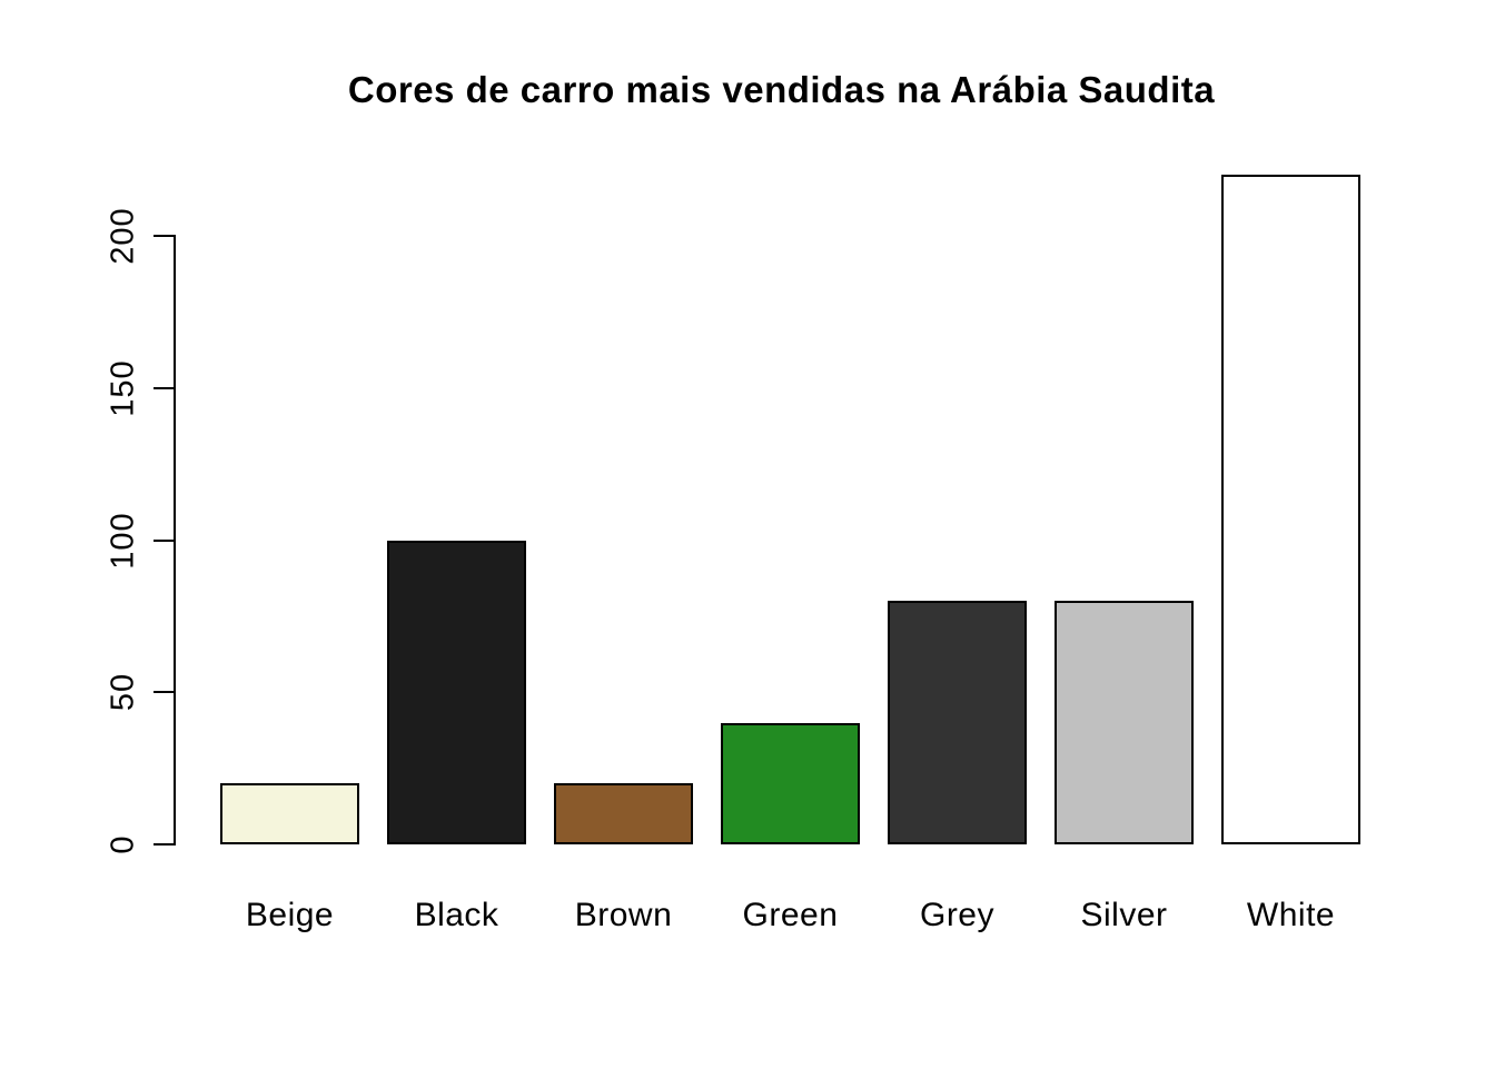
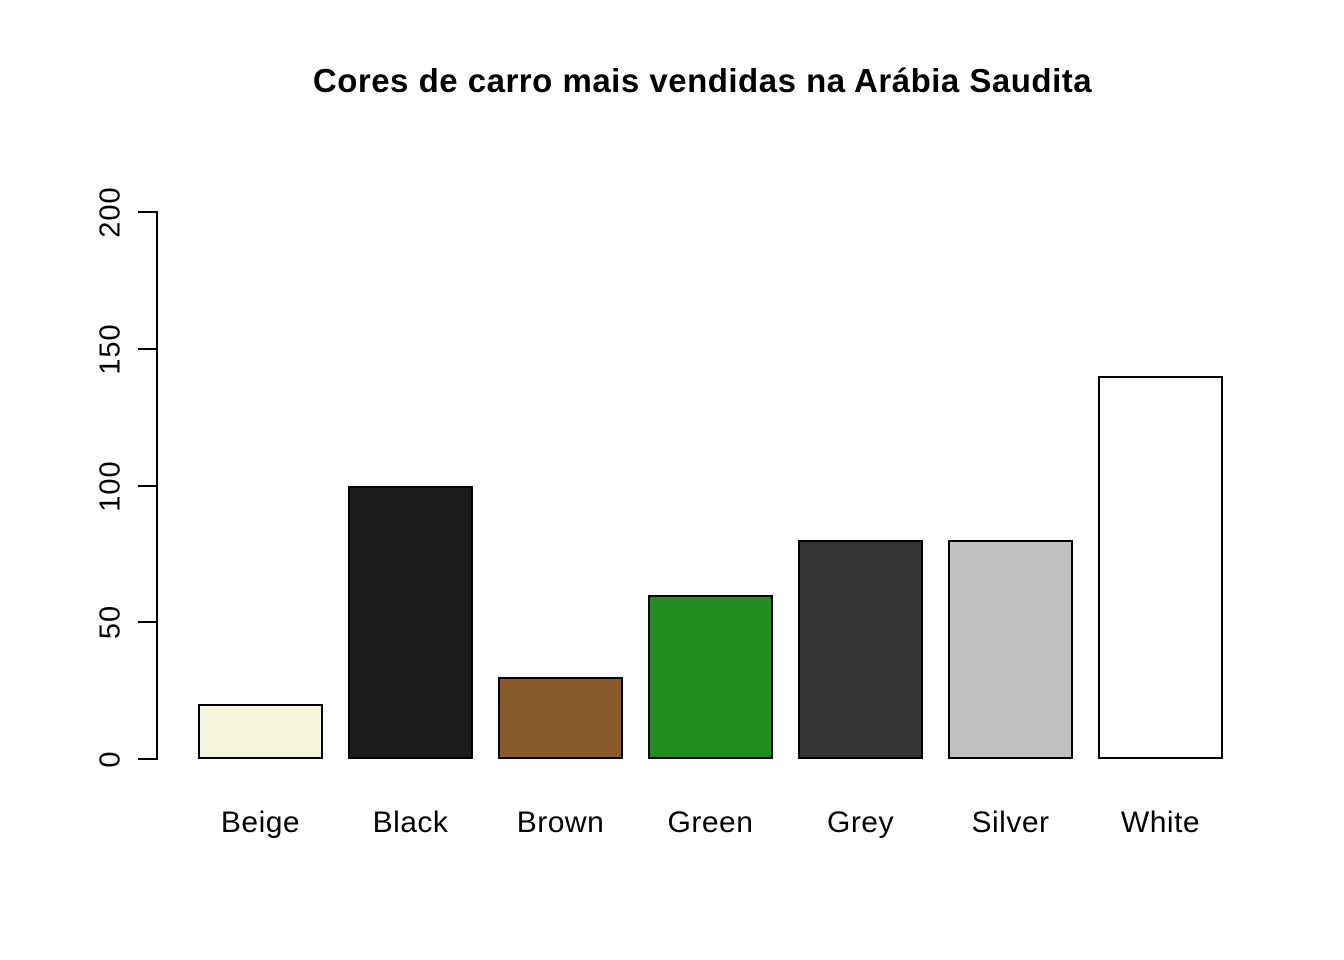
Brown: 20 -> 30
Green: 40 -> 60
White: 220 -> 140
